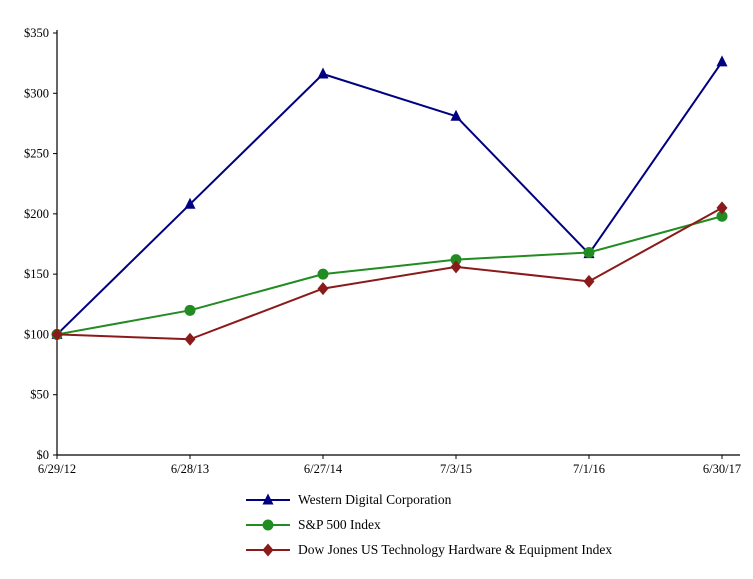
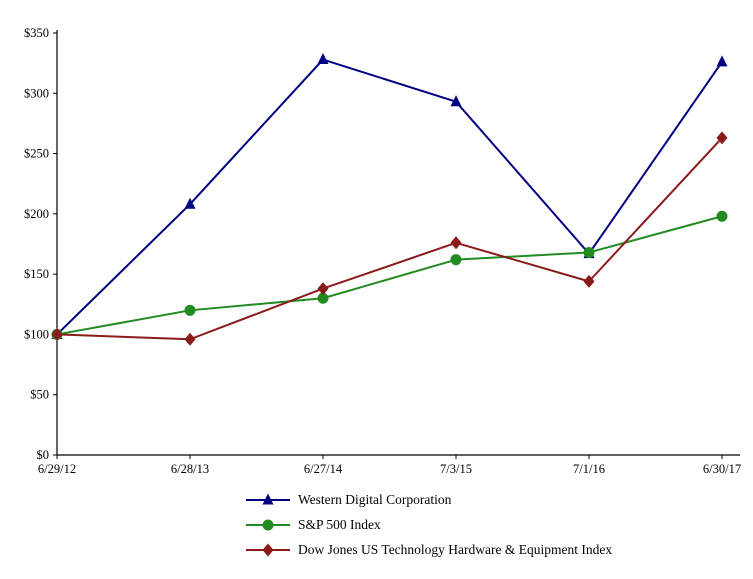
Western Digital Corporation/6/27/14: $316 -> $328
S&P 500 Index/6/27/14: $150 -> $130
Western Digital Corporation/7/3/15: $281 -> $293
Dow Jones US Technology Hardware & Equipment Index/7/3/15: $156 -> $176
Dow Jones US Technology Hardware & Equipment Index/6/30/17: $205 -> $263
